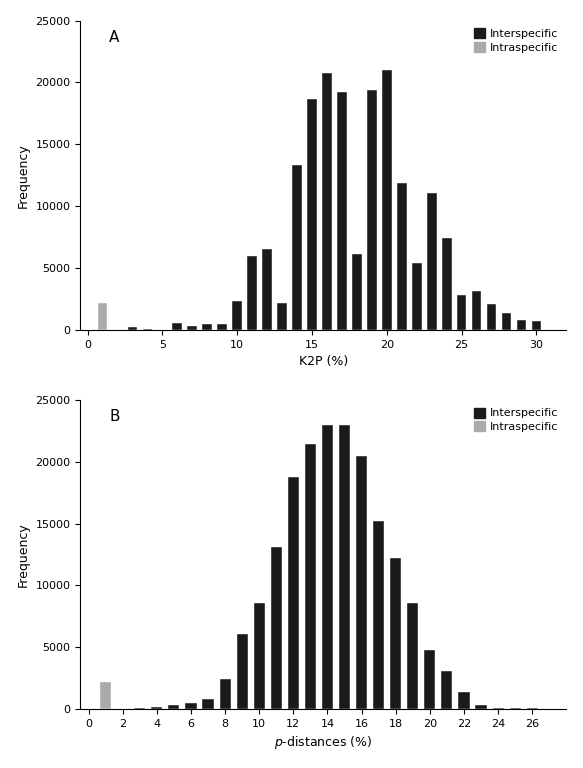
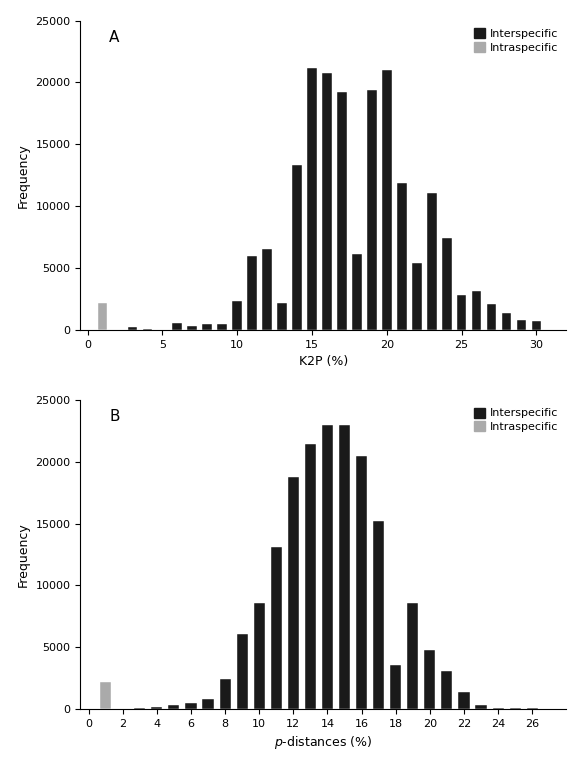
Interspecific/15: 18700 -> 21200
Interspecific/18: 12200 -> 3600
